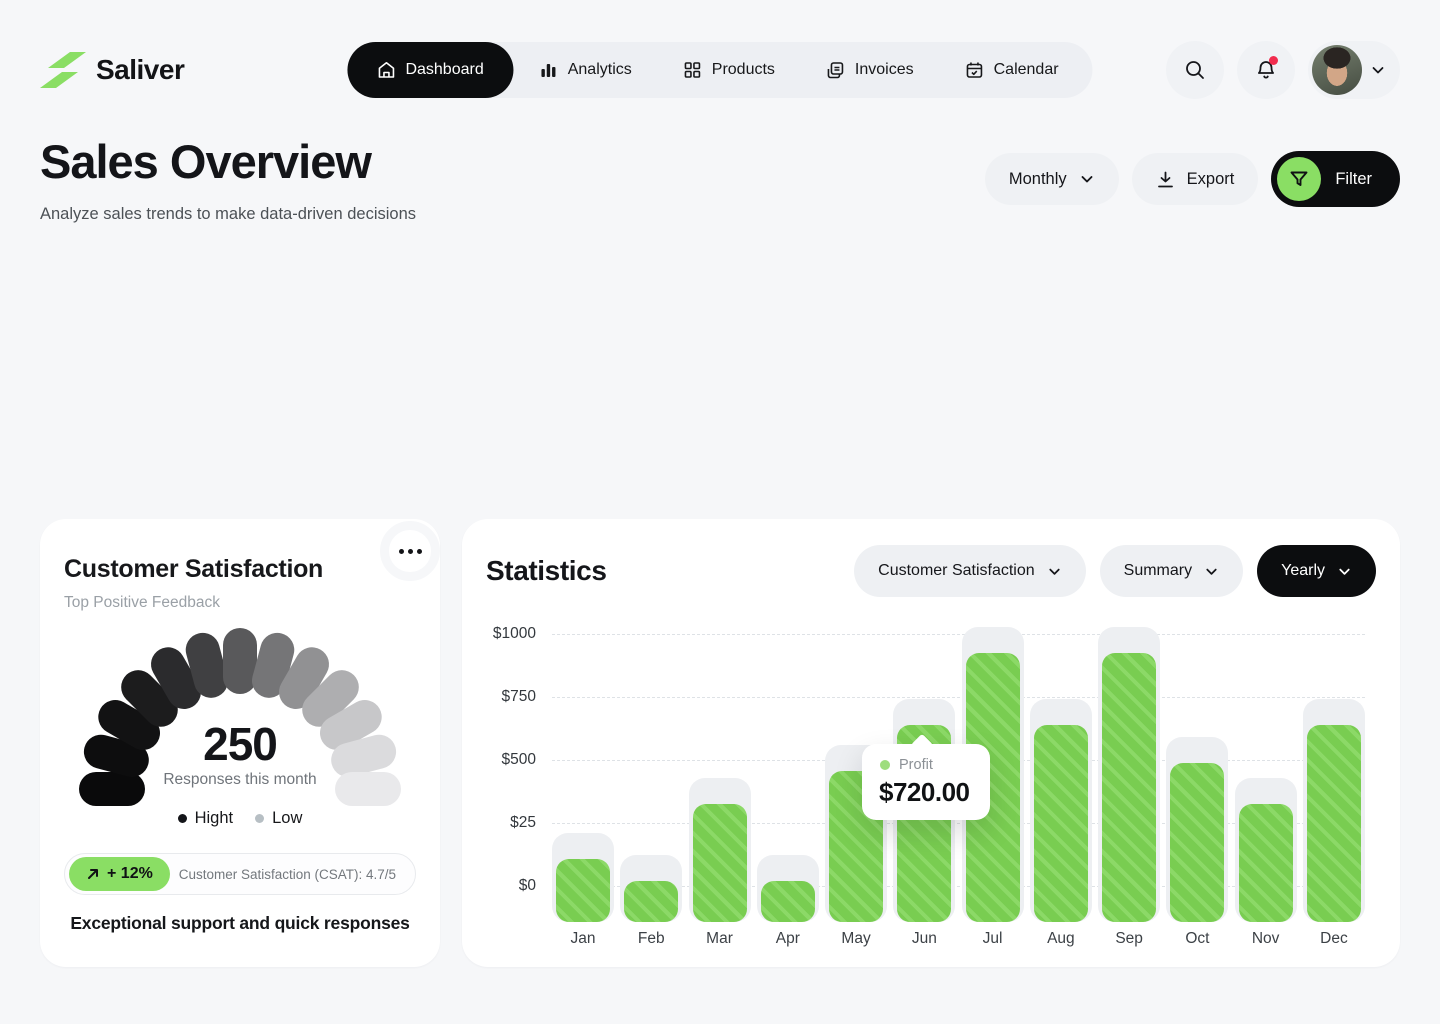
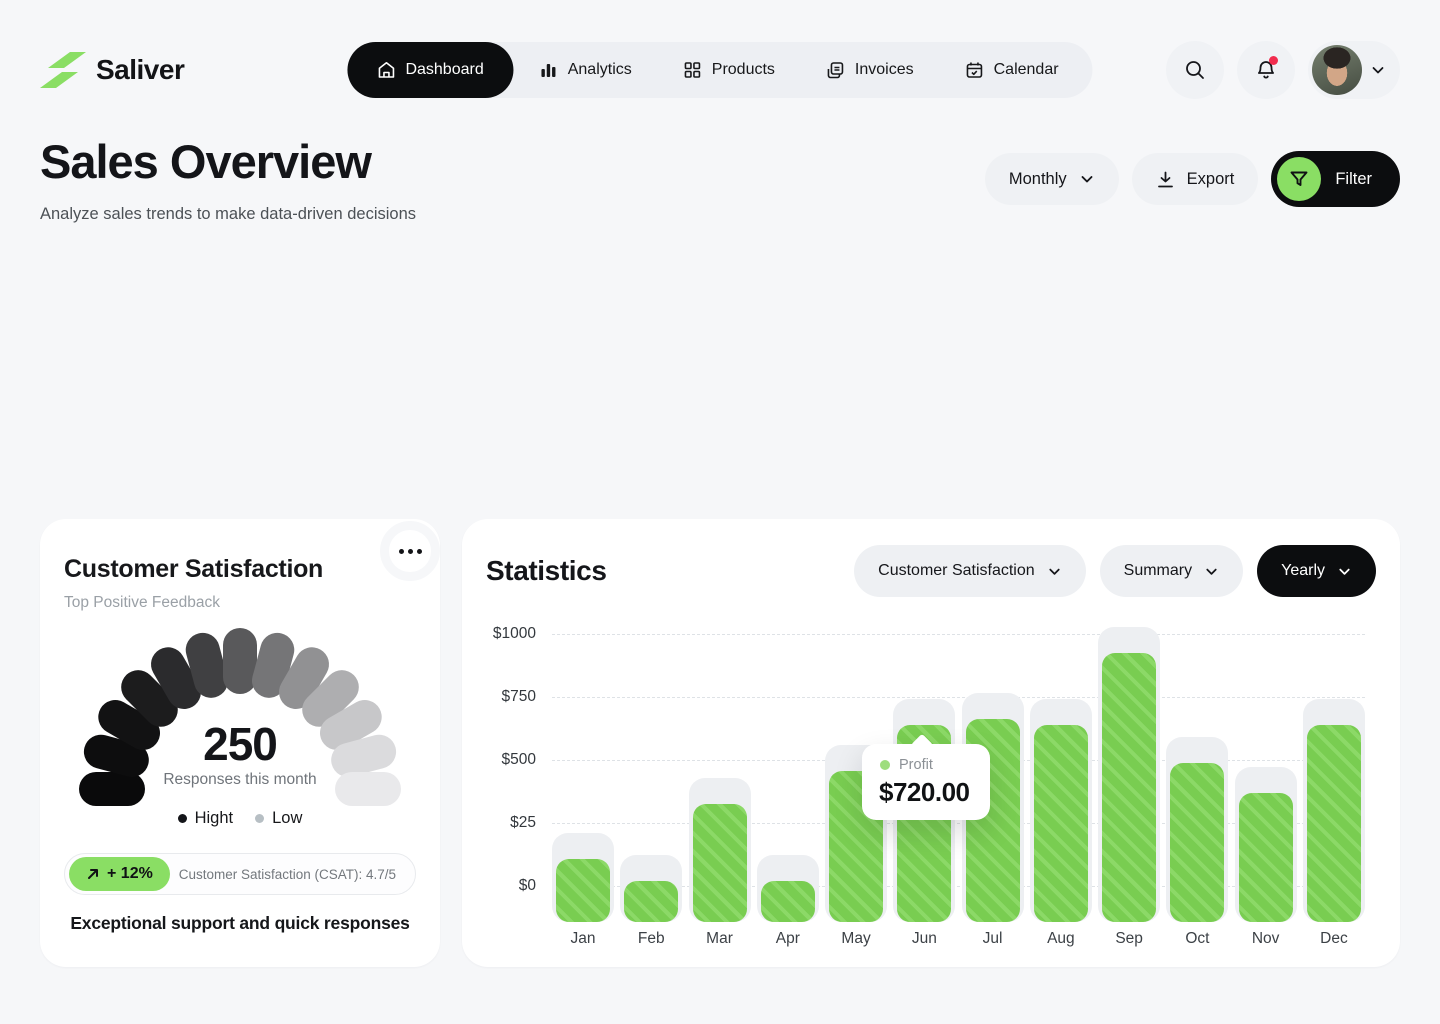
Jul: $980 -> $740
Nov: $430 -> $470
